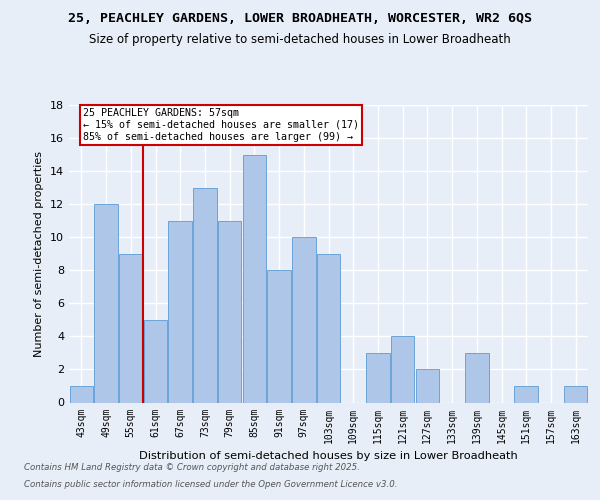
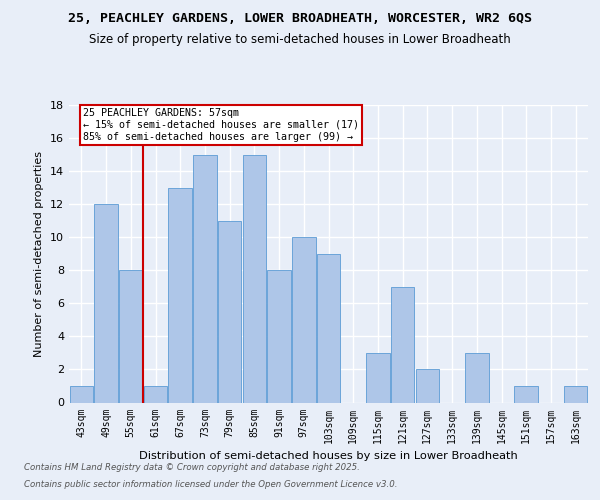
55sqm: 9 -> 8
61sqm: 5 -> 1
67sqm: 11 -> 13
73sqm: 13 -> 15
121sqm: 4 -> 7
